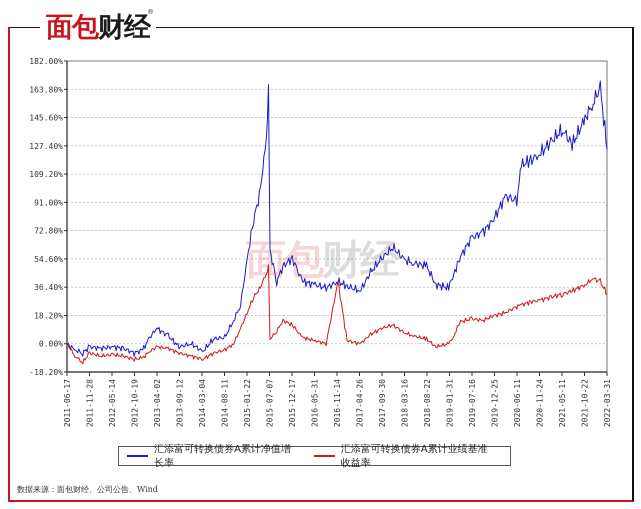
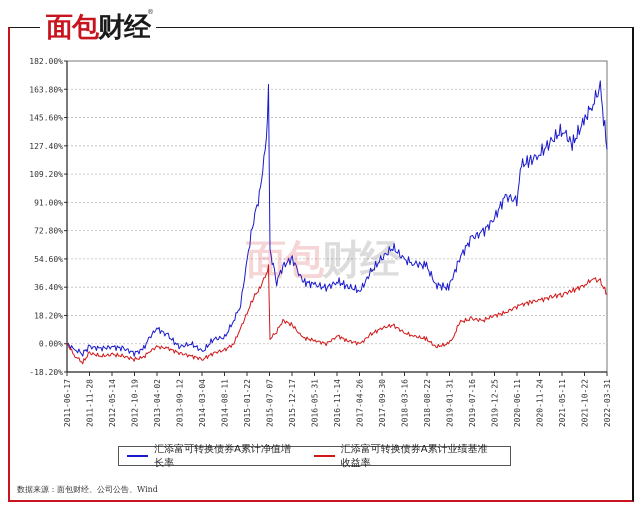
汇添富可转换债券A累计业绩基准收益率/2016-11-14: 40% -> 5%
